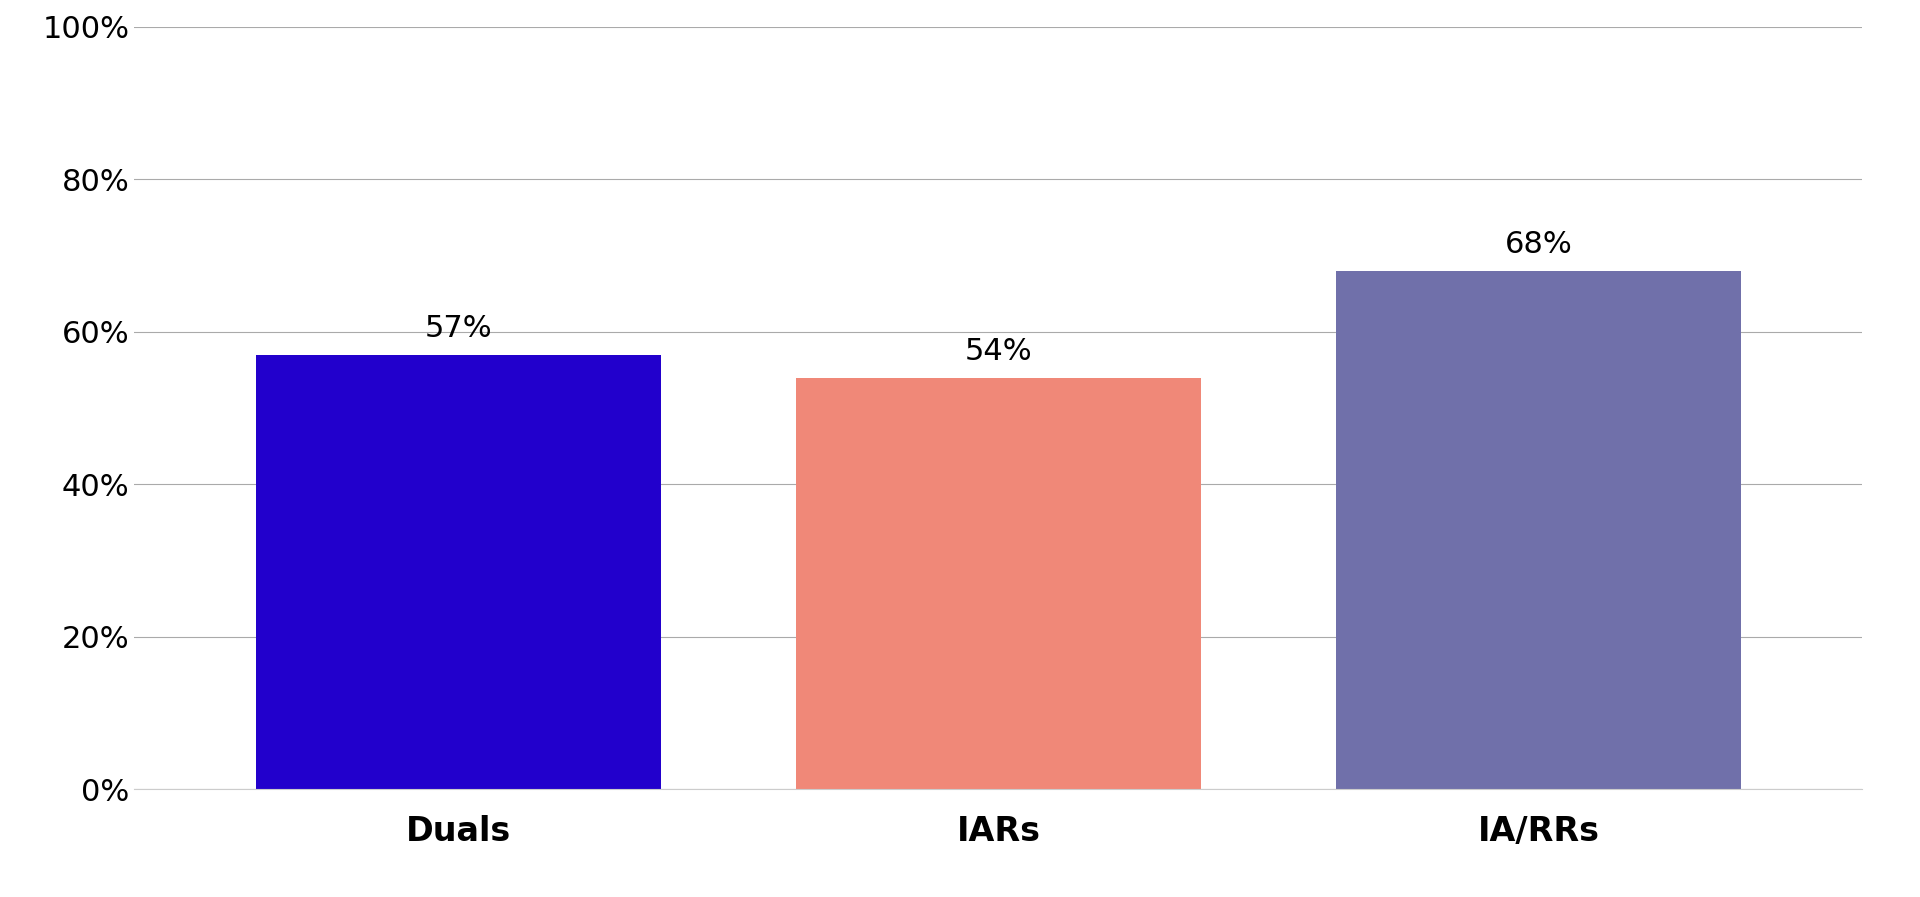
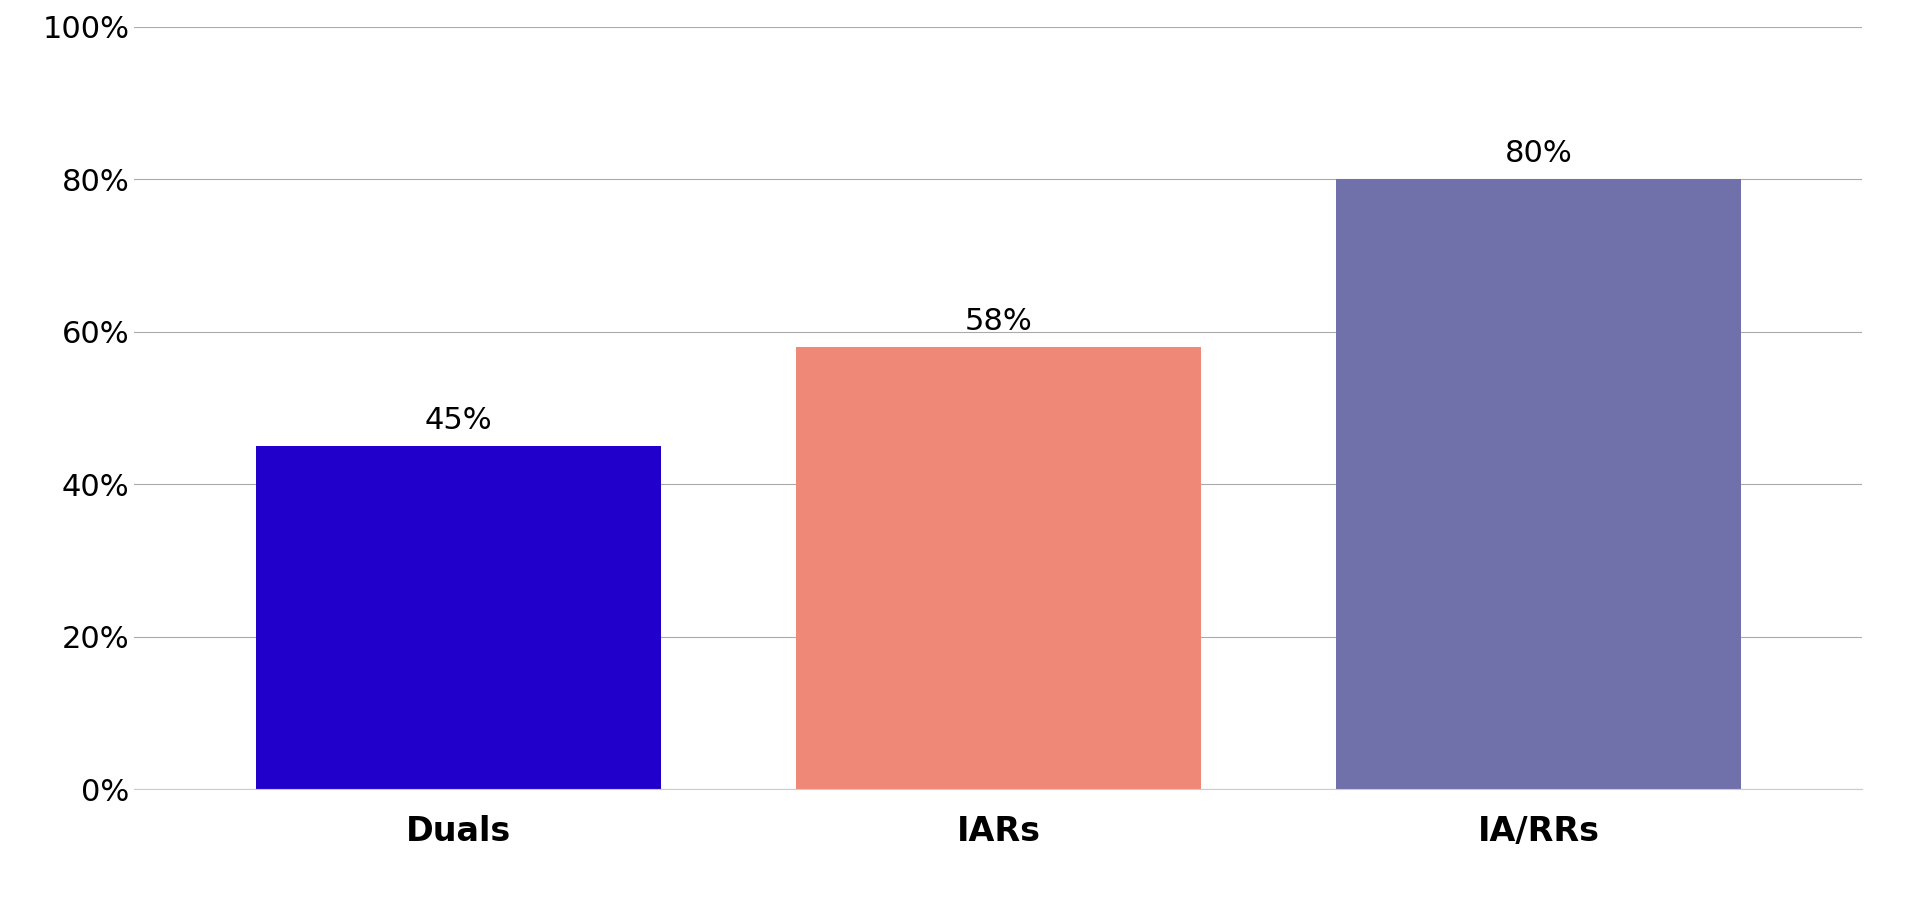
Duals: 57% -> 45%
IARs: 54% -> 58%
IA/RRs: 68% -> 80%
